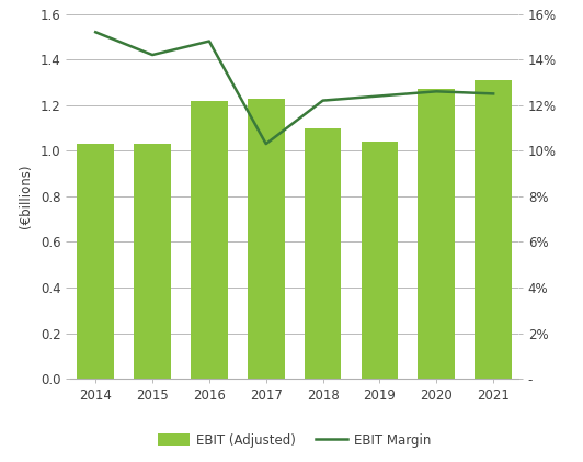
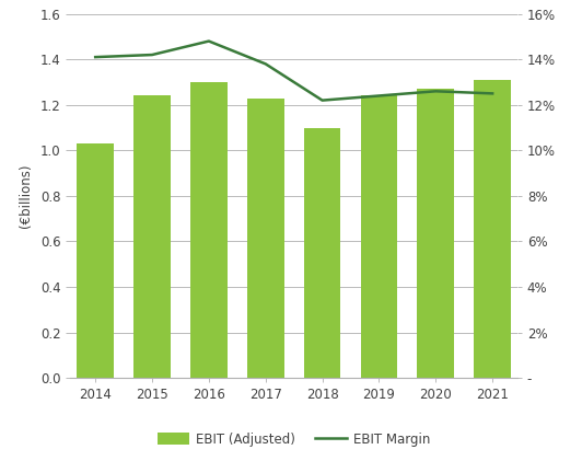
EBIT Margin/2014: 15.2% -> 14.1%
EBIT (Adjusted)/2015: 1.03 -> 1.24
EBIT (Adjusted)/2016: 1.22 -> 1.30
EBIT Margin/2017: 10.3% -> 13.8%
EBIT (Adjusted)/2019: 1.04 -> 1.24
